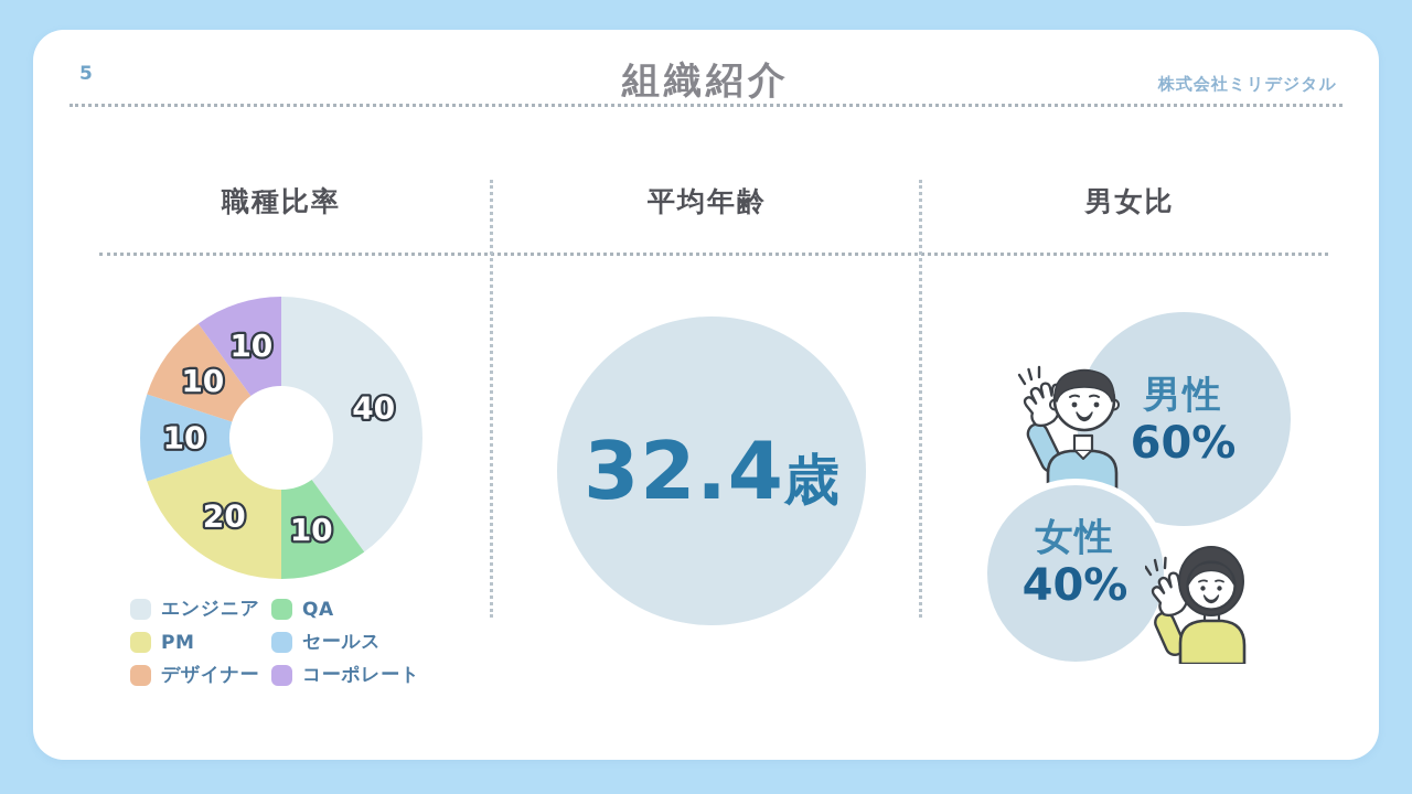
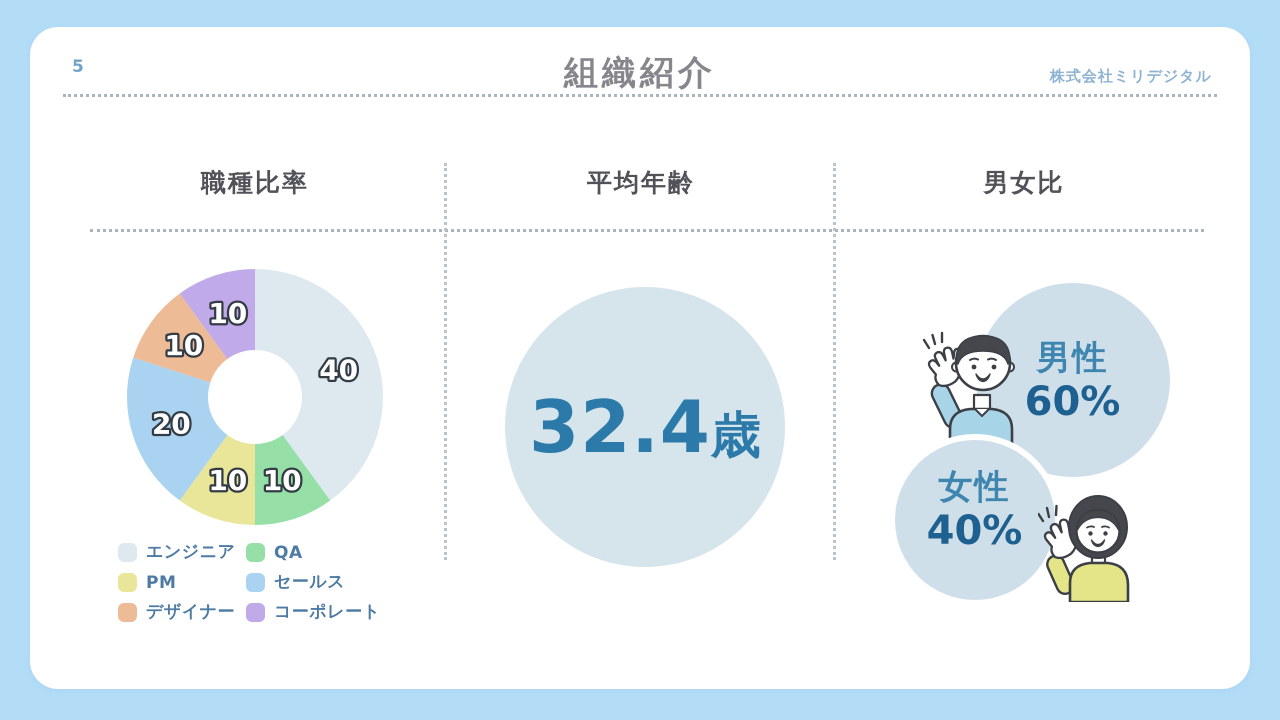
職種比率/PM: 20 -> 10
職種比率/セールス: 10 -> 20
